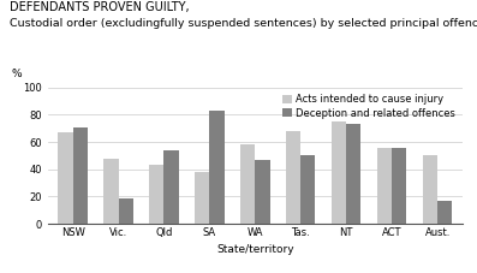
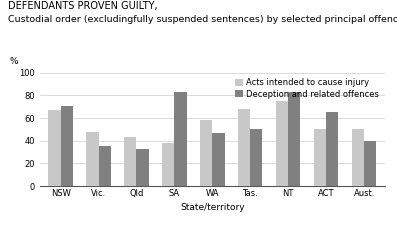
Deception and related offences/Vic.: 19 -> 35
Deception and related offences/Qld: 54 -> 33
Deception and related offences/NT: 73 -> 83
Acts intended to cause injury/ACT: 56 -> 50
Deception and related offences/ACT: 56 -> 65
Deception and related offences/Aust.: 17 -> 40
